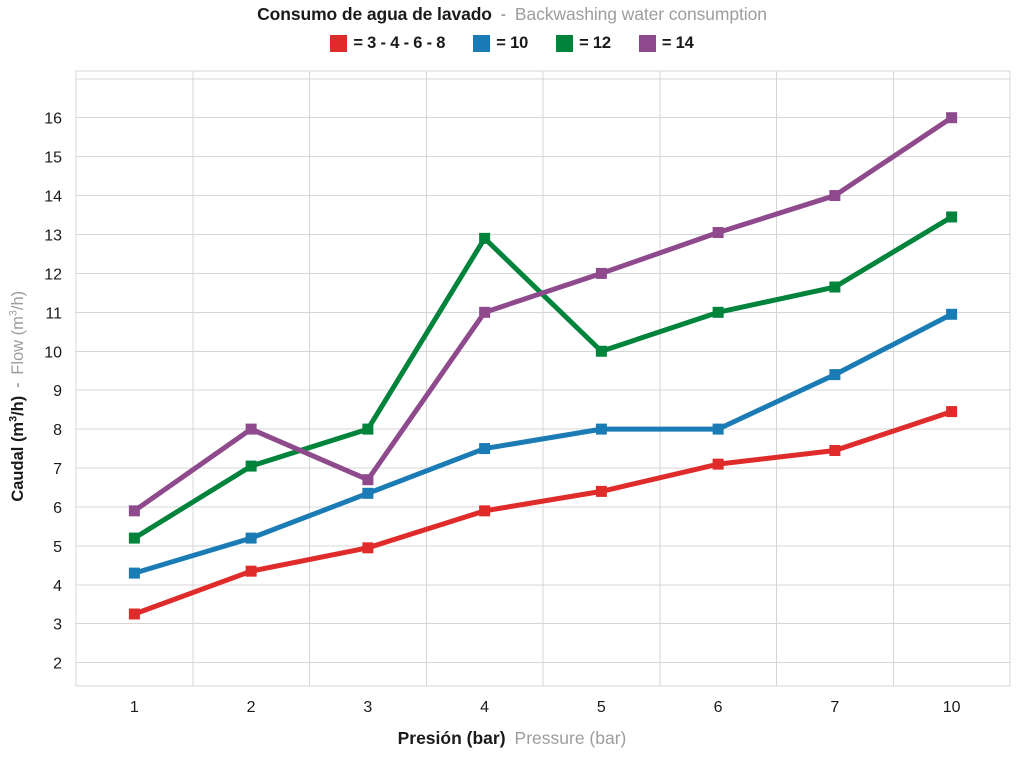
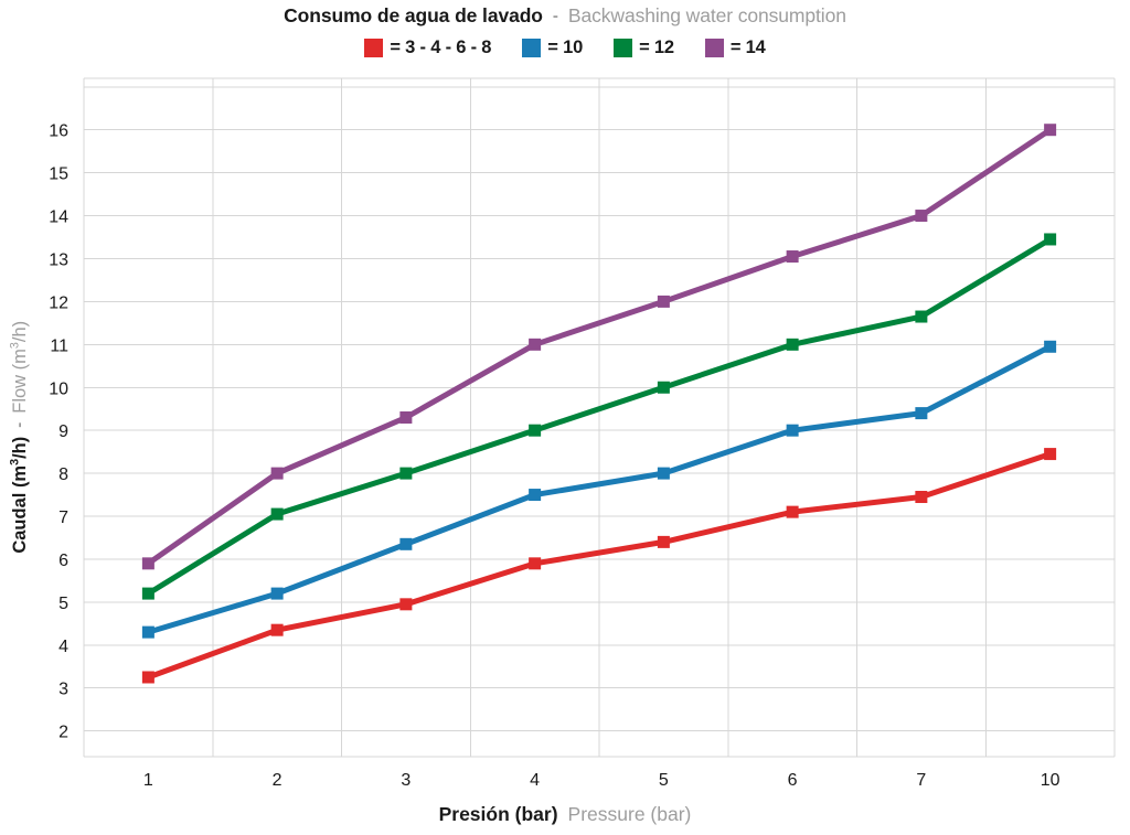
14/3: 6.7 -> 9.3
12/4: 12.9 -> 9.0
10/6: 8.0 -> 9.0
